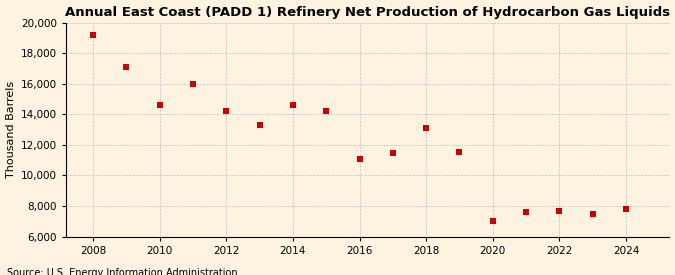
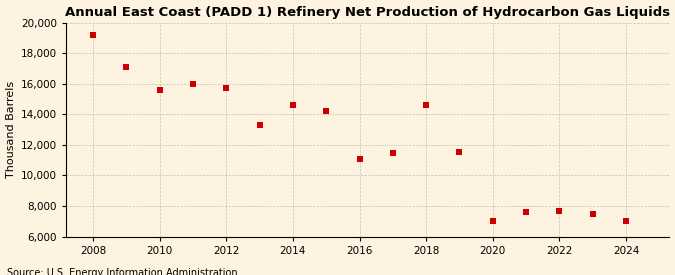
2010: 14,600 -> 15,600
2012: 14,200 -> 15,700
2018: 13,100 -> 14,600
2024: 7,800 -> 7,000
